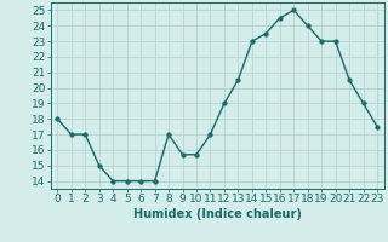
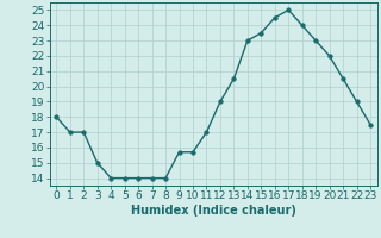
8: 17.0 -> 14.0
20: 23.0 -> 22.0
